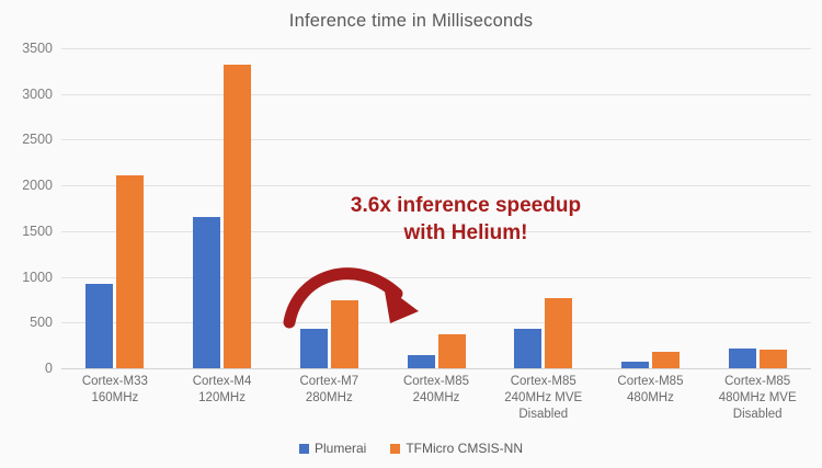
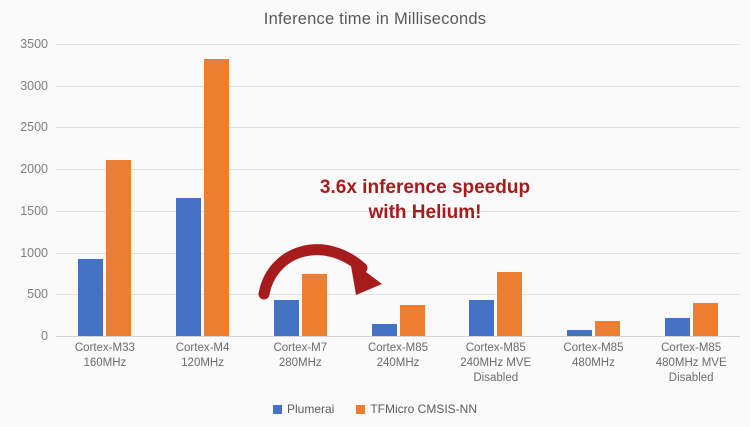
TFMicro CMSIS-NN/Cortex-M85 480MHz MVE Disabled: 200 -> 400
